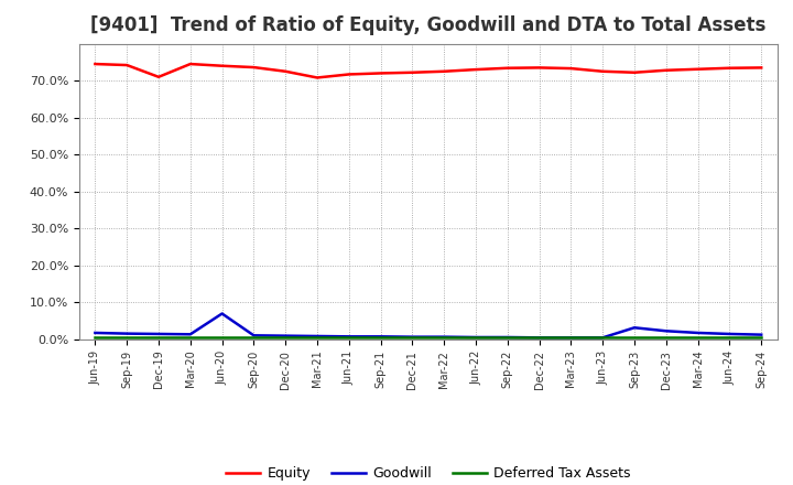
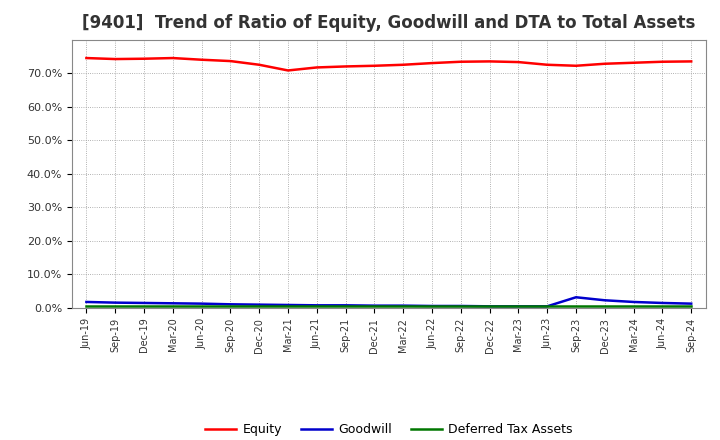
Equity/Dec-19: 71.0% -> 74.3%
Goodwill/Jun-20: 7.0% -> 1.3%
